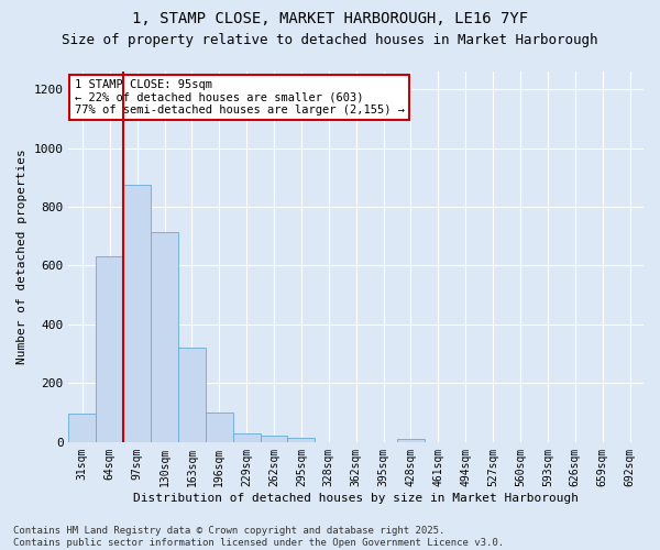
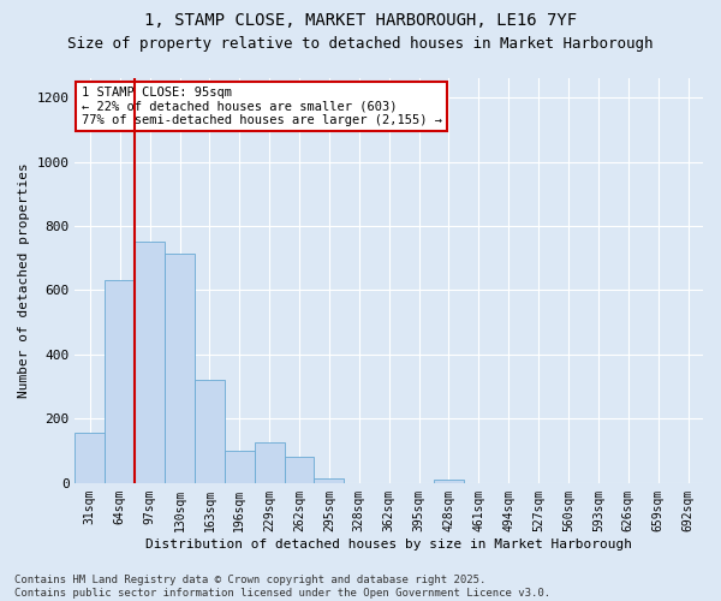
31sqm: 95 -> 155
97sqm: 875 -> 750
229sqm: 30 -> 125
262sqm: 20 -> 80
